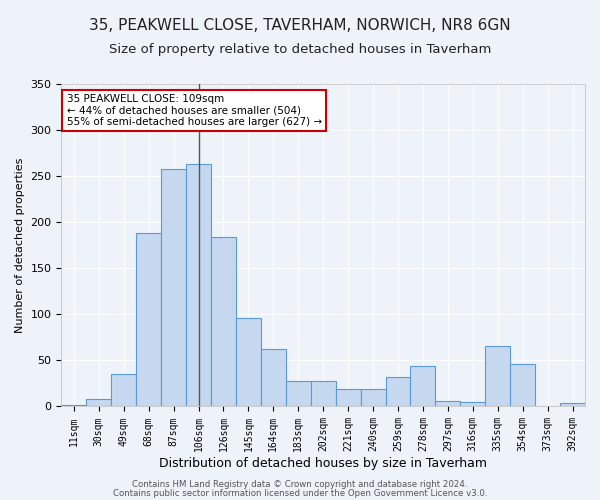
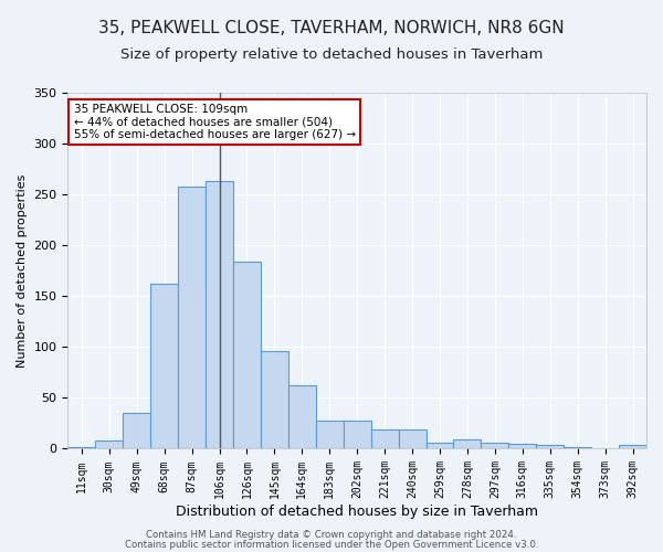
68sqm: 188 -> 162
259sqm: 32 -> 6
278sqm: 44 -> 9
335sqm: 66 -> 4
354sqm: 46 -> 2
